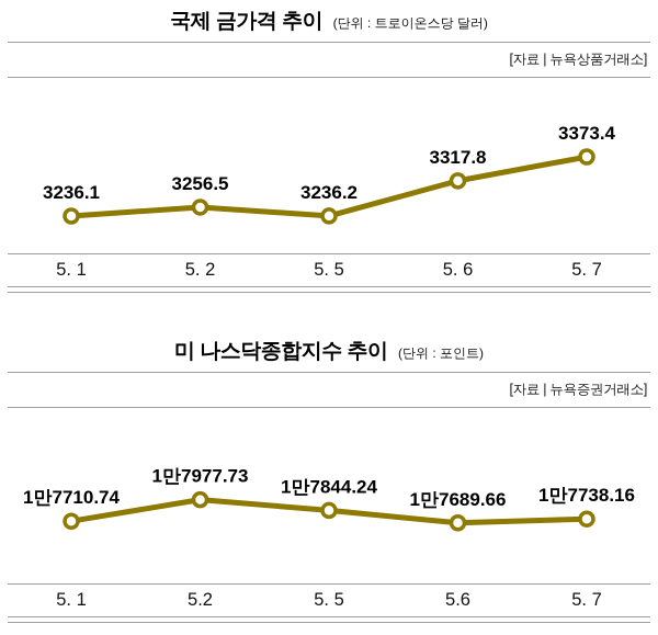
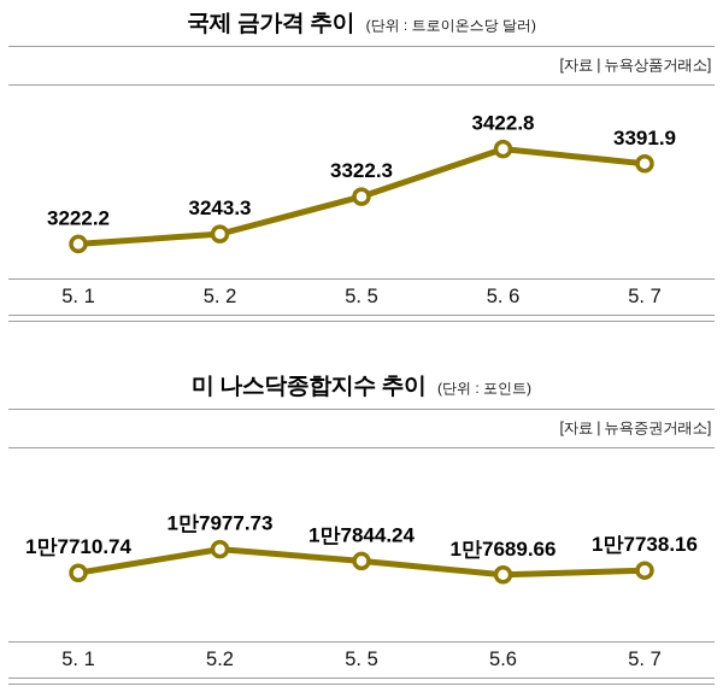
국제 금가격 추이/5. 1: 3236.1 -> 3222.2
국제 금가격 추이/5. 2: 3256.5 -> 3243.3
국제 금가격 추이/5. 5: 3236.2 -> 3322.3
국제 금가격 추이/5. 6: 3317.8 -> 3422.8
국제 금가격 추이/5. 7: 3373.4 -> 3391.9
